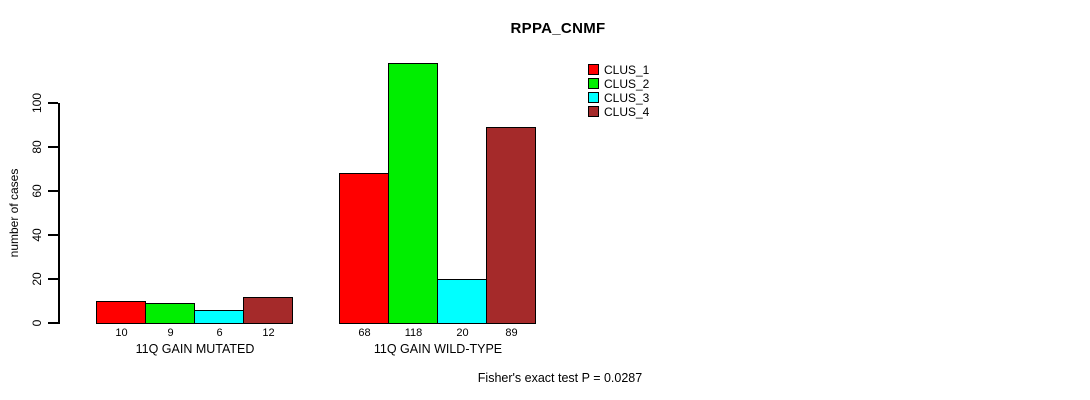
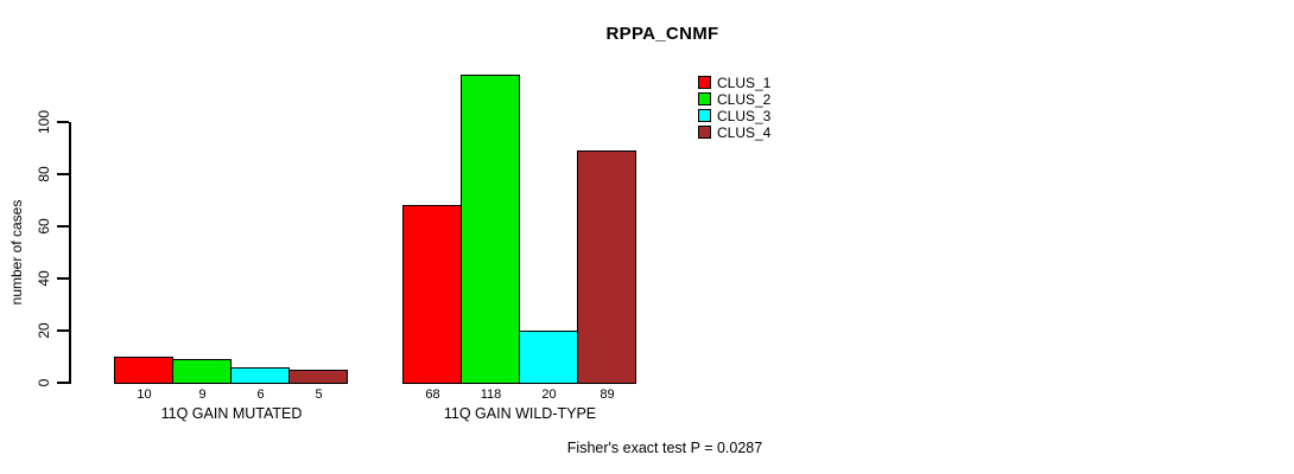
CLUS_4/11Q GAIN MUTATED: 12 -> 5
